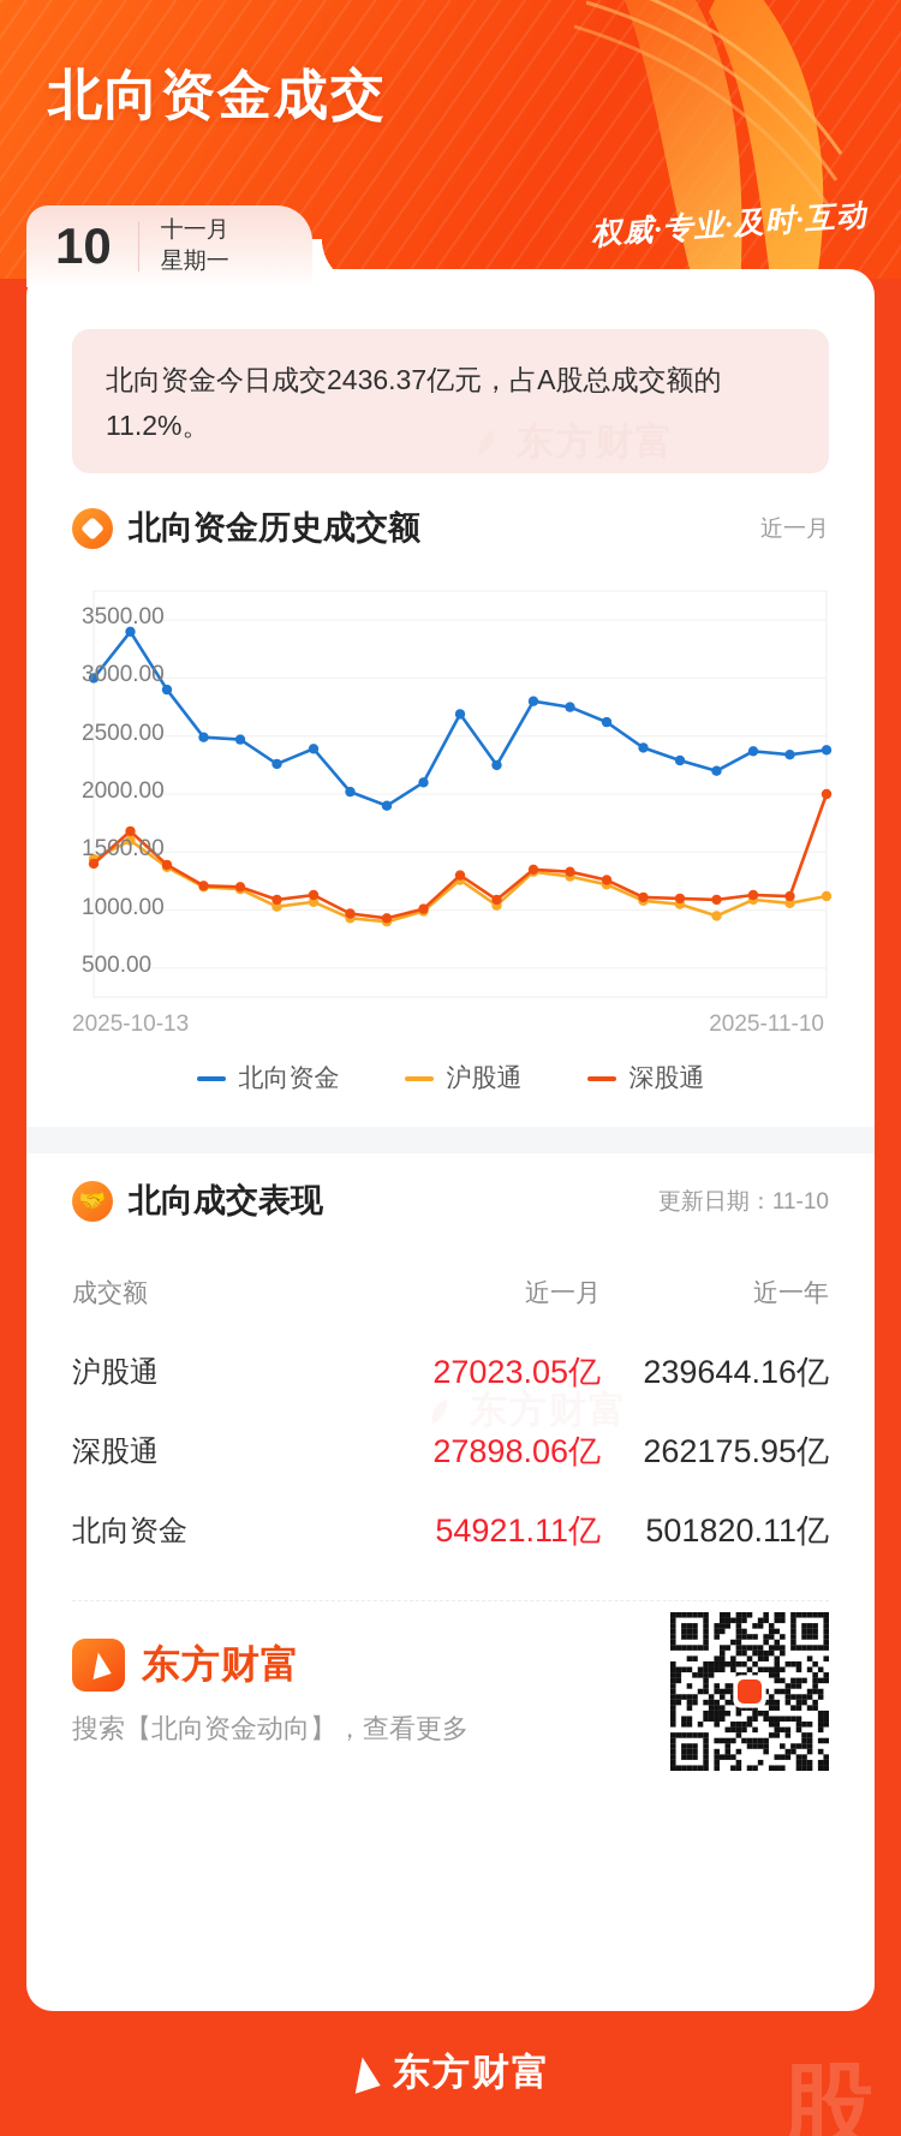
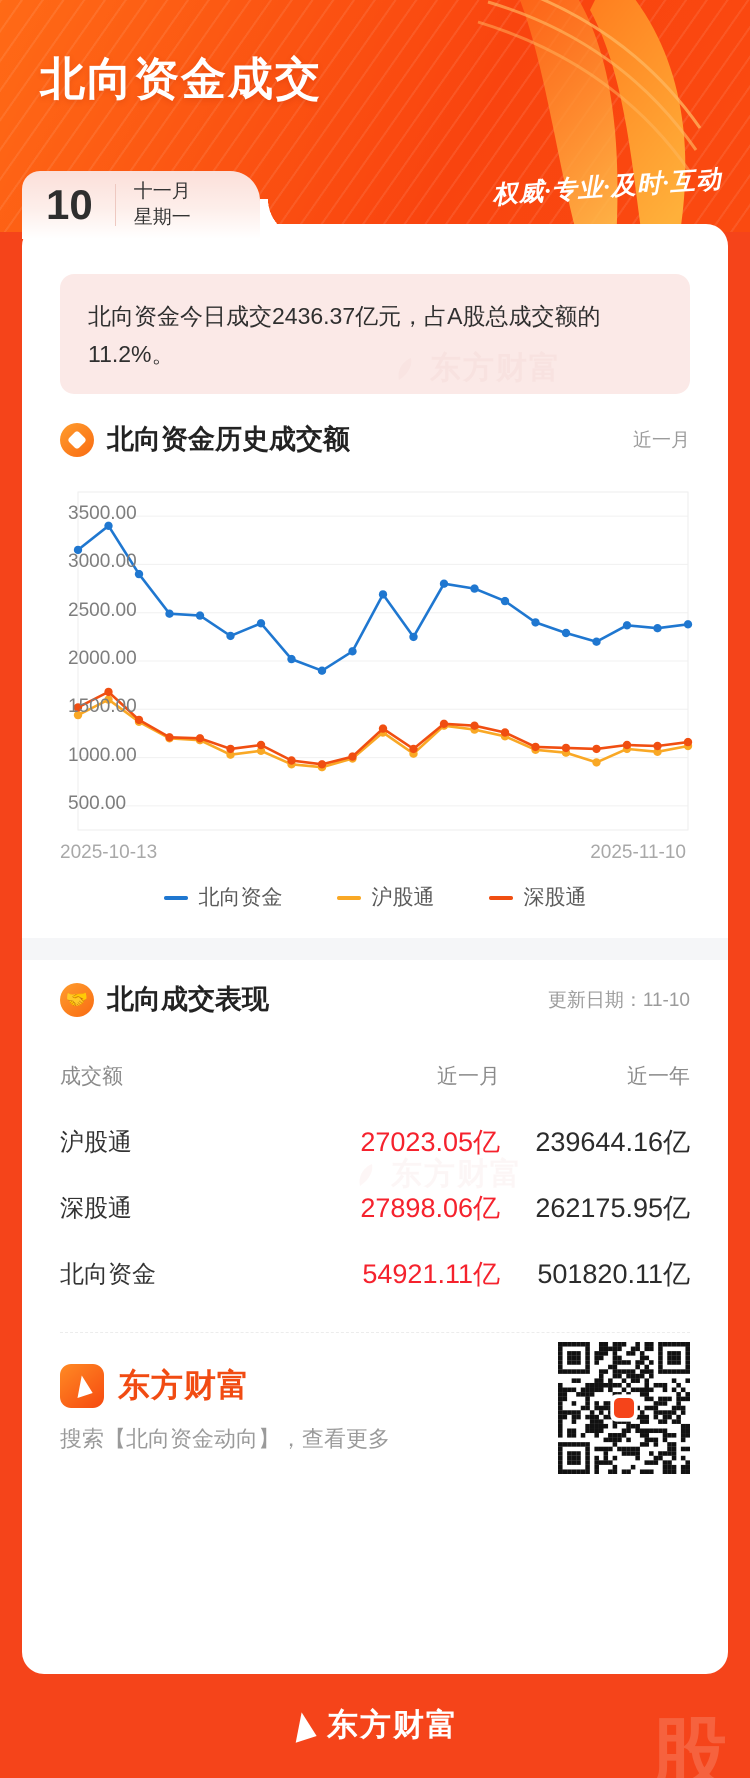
北向资金/2025-10-13: 3000 -> 3200
深股通/2025-10-13: 1400 -> 1500
深股通/2025-11-10: 2000 -> 1200
